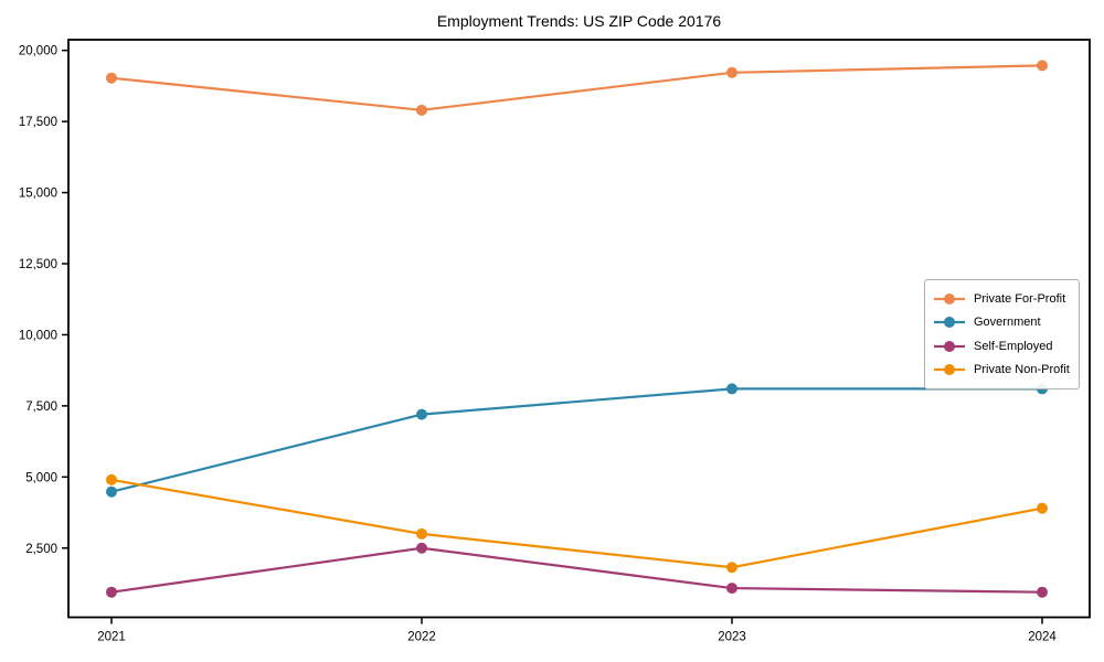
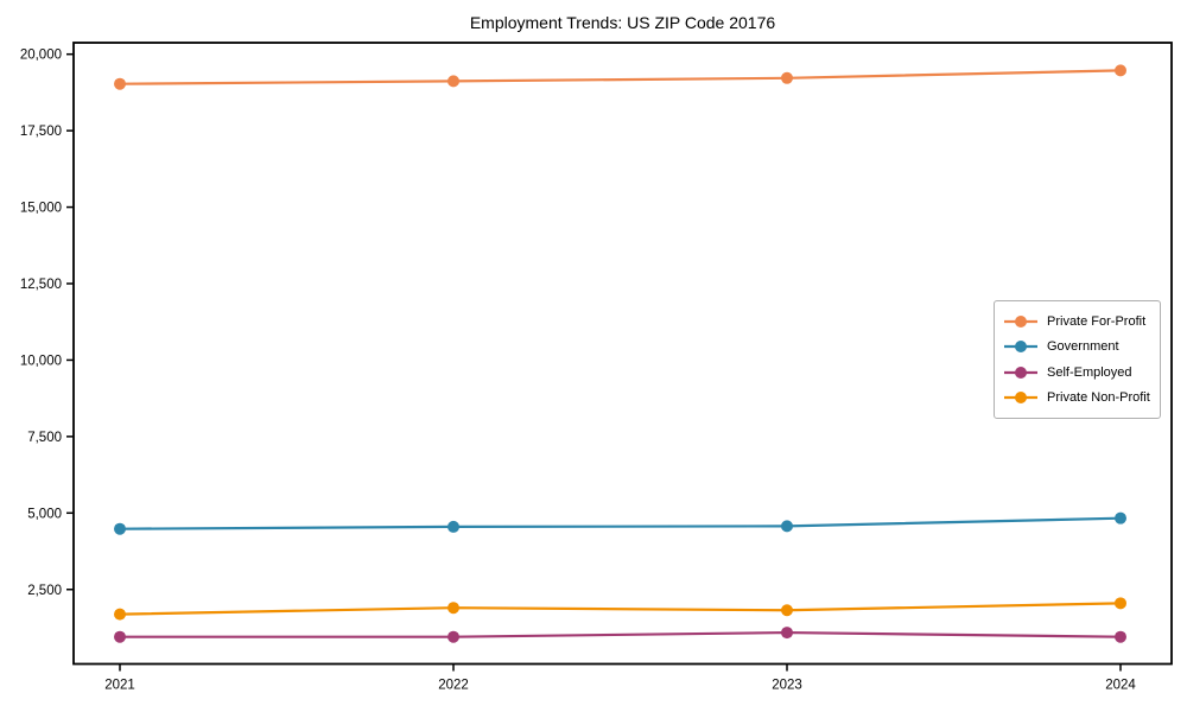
Private Non-Profit/2021: 4900 -> 1700
Private For-Profit/2022: 17900 -> 19100
Government/2022: 7200 -> 4600
Self-Employed/2022: 2500 -> 1000
Private Non-Profit/2022: 3000 -> 1900
Government/2023: 8100 -> 4600
Government/2024: 8100 -> 4800
Private Non-Profit/2024: 3900 -> 2000
